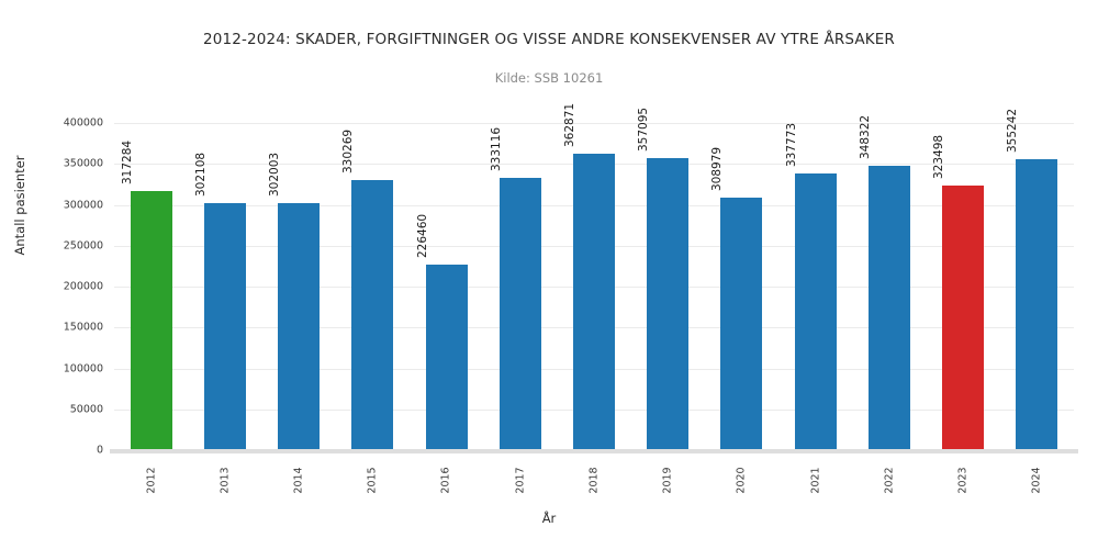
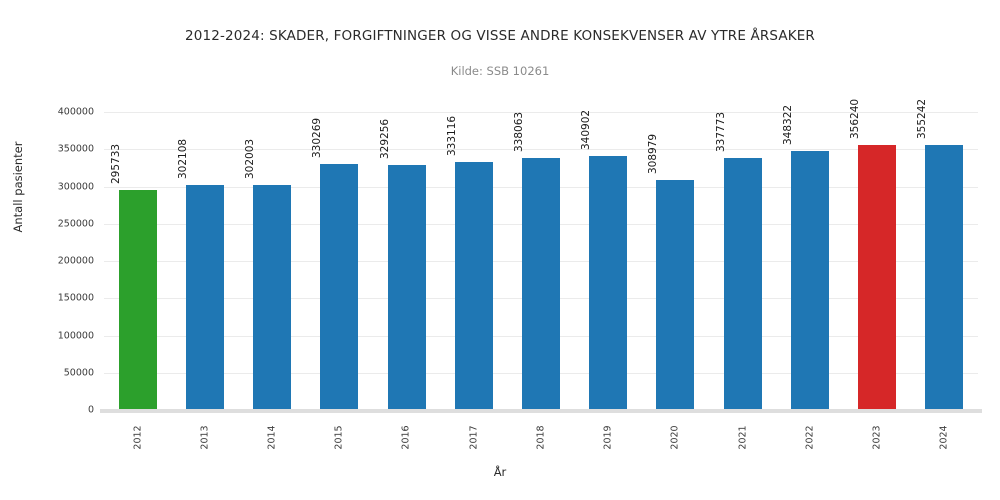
2012: 317284 -> 295733
2016: 226460 -> 329256
2018: 362871 -> 338063
2019: 357095 -> 340902
2023: 323498 -> 356240
